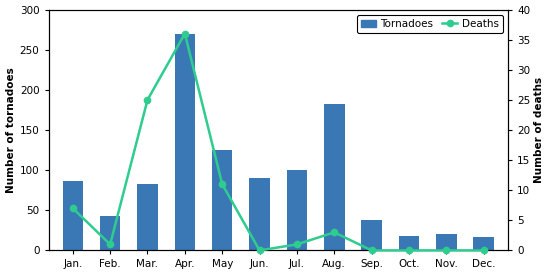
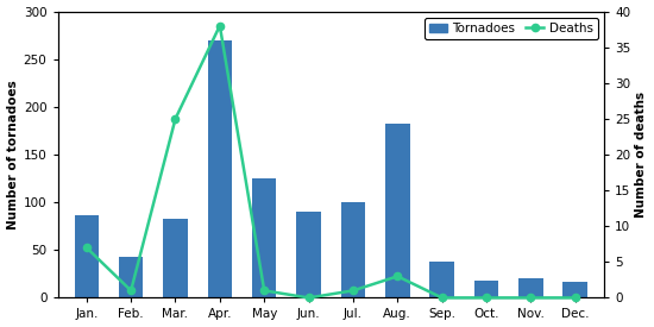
Deaths/Apr.: 36 -> 38
Deaths/May: 11 -> 1
